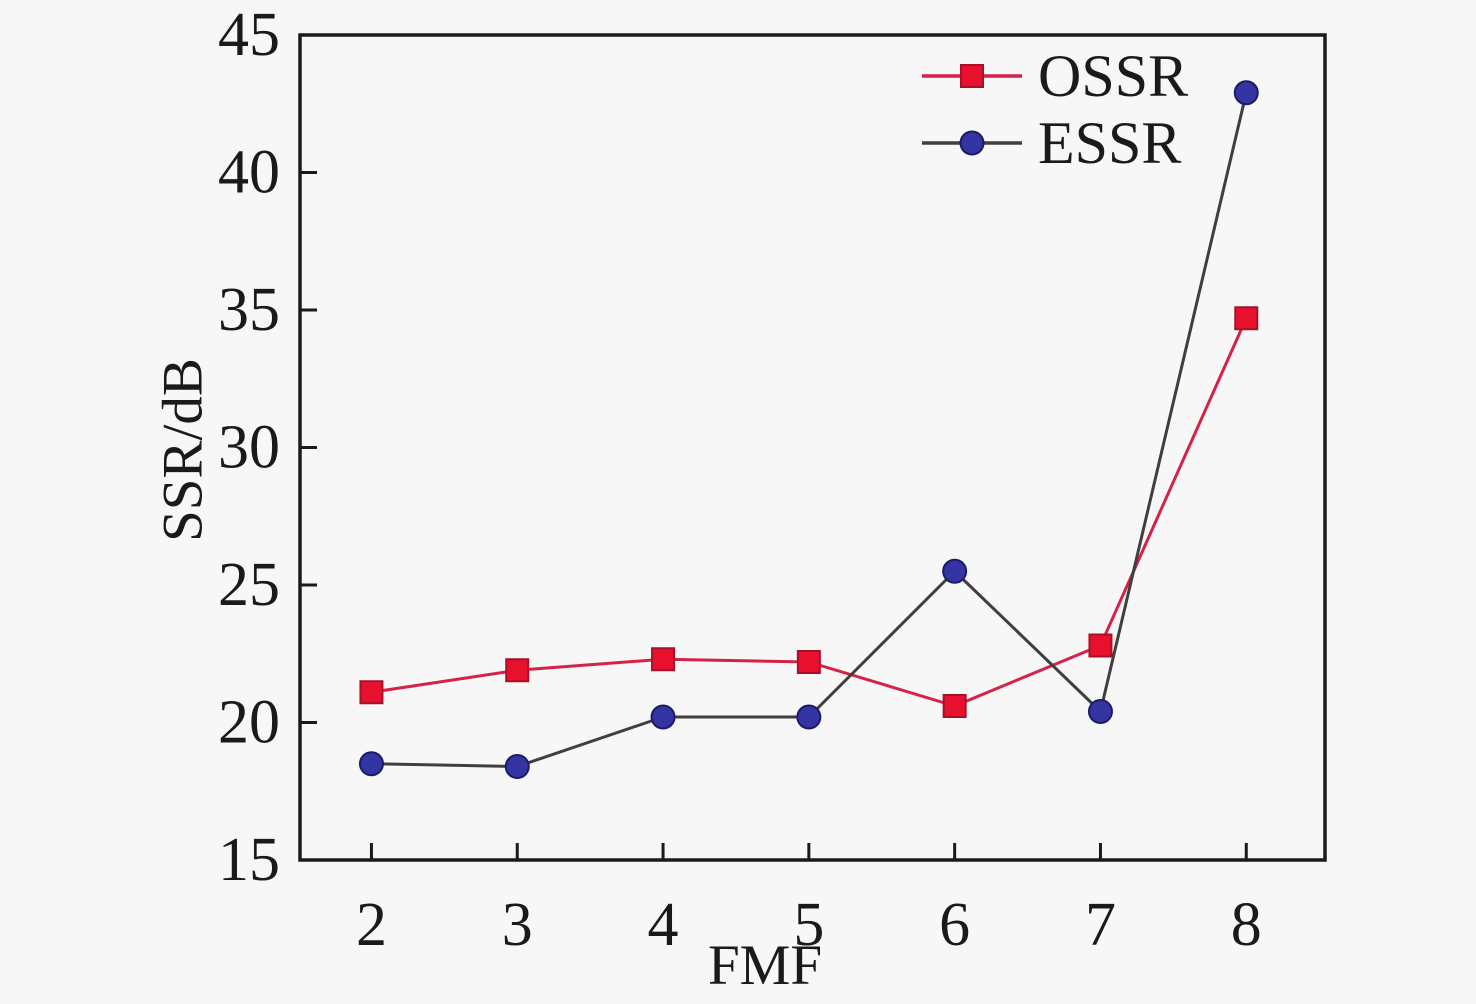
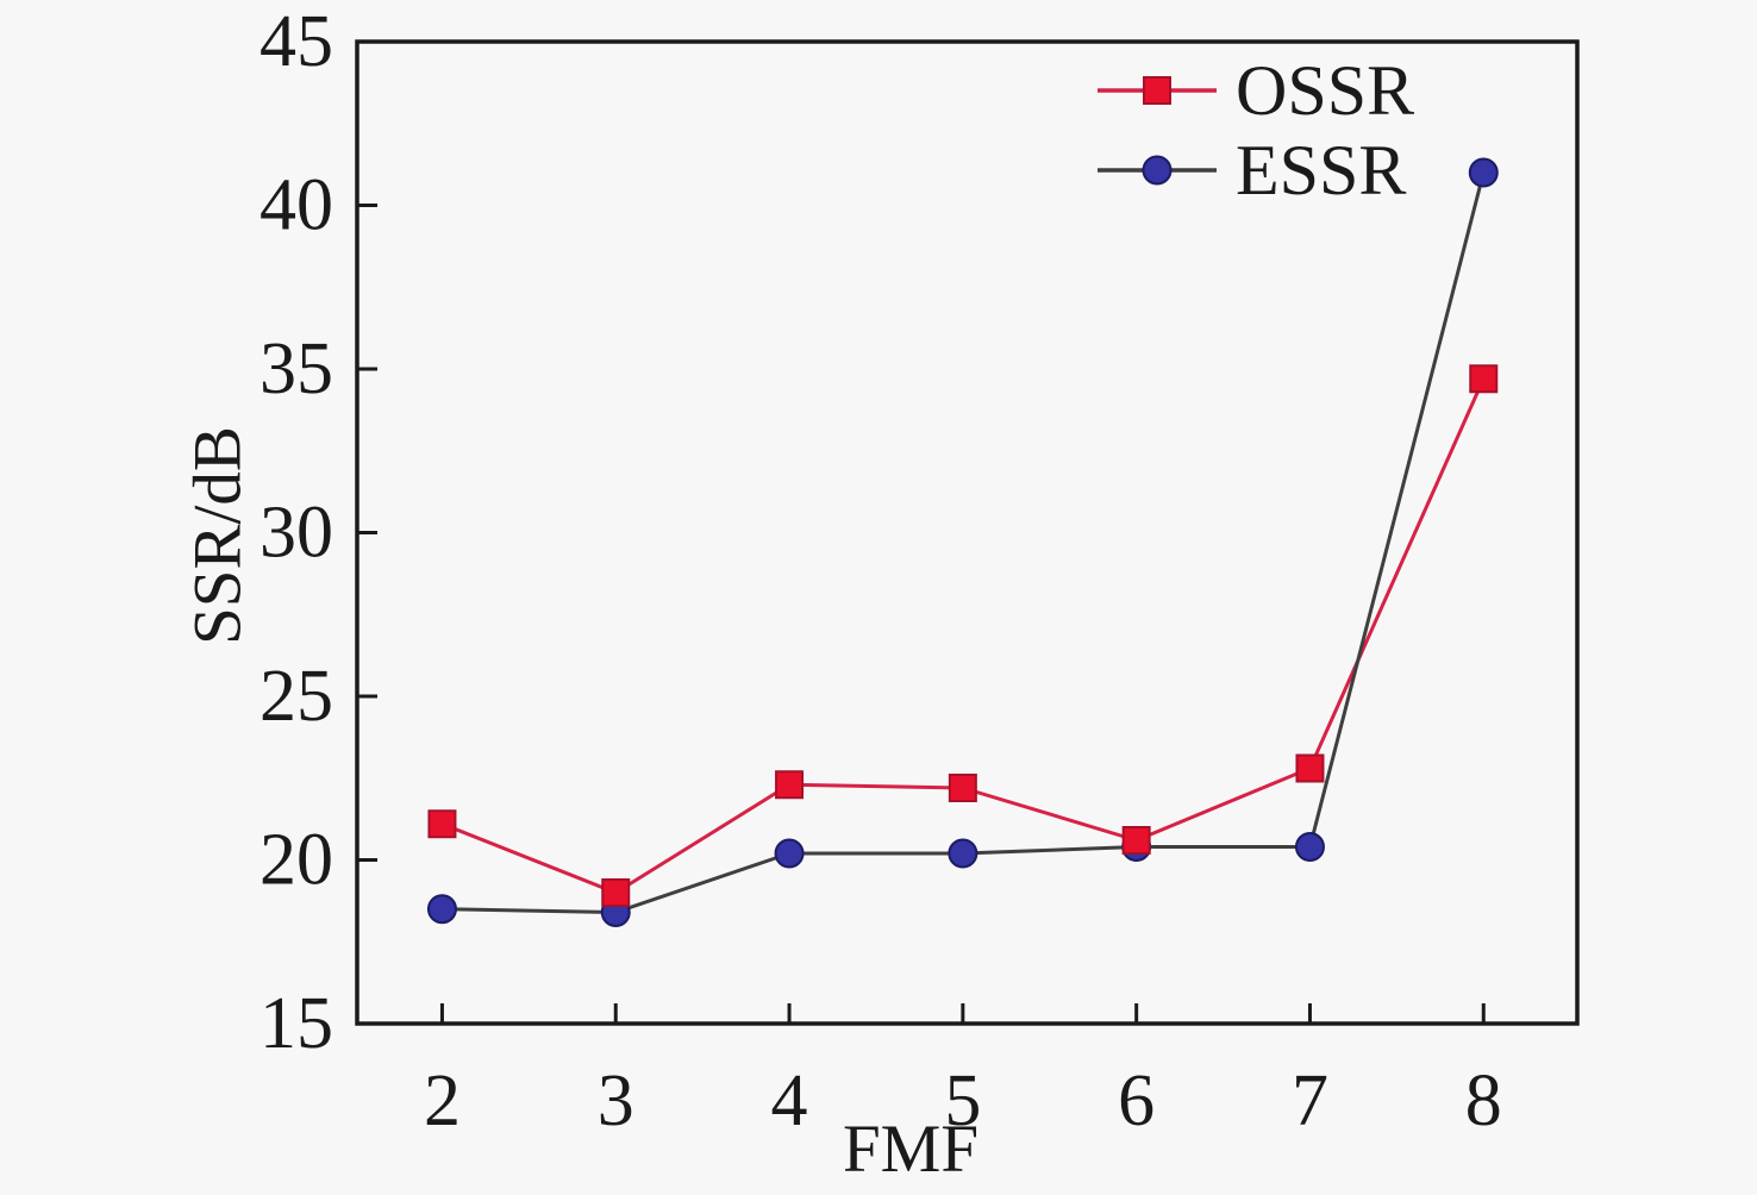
OSSR/3: 21.9 -> 19.0
ESSR/6: 25.5 -> 20.4
ESSR/8: 42.9 -> 41.0
